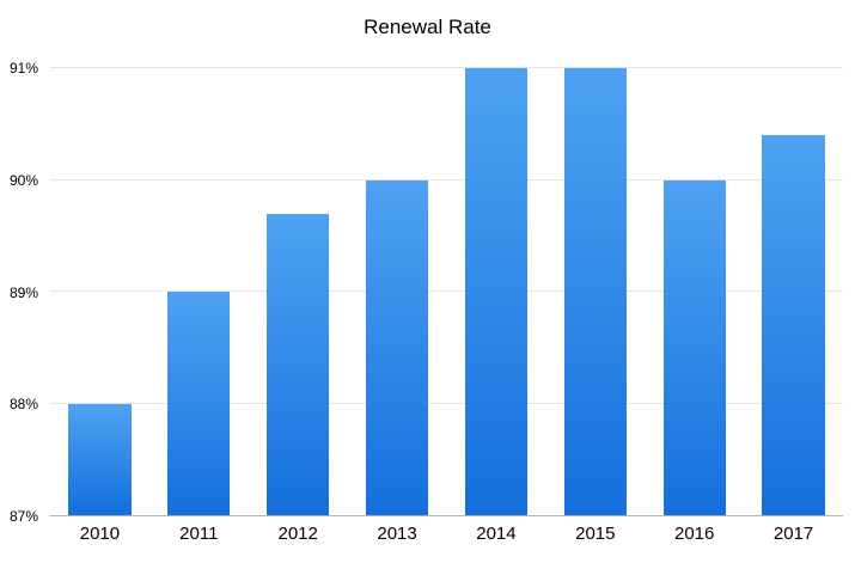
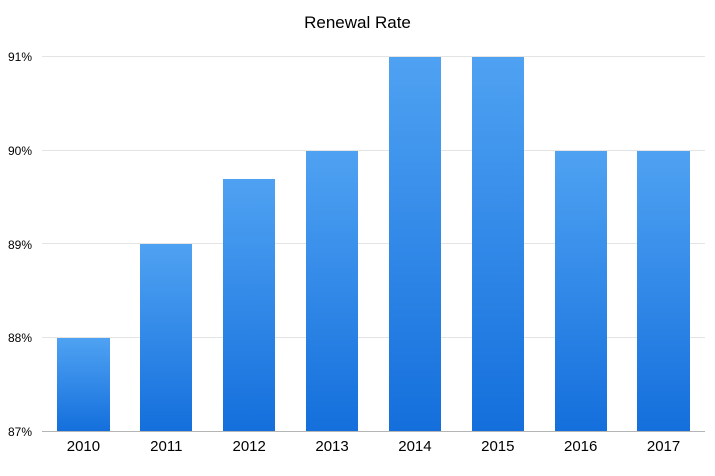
2017: 90.4% -> 90.0%
